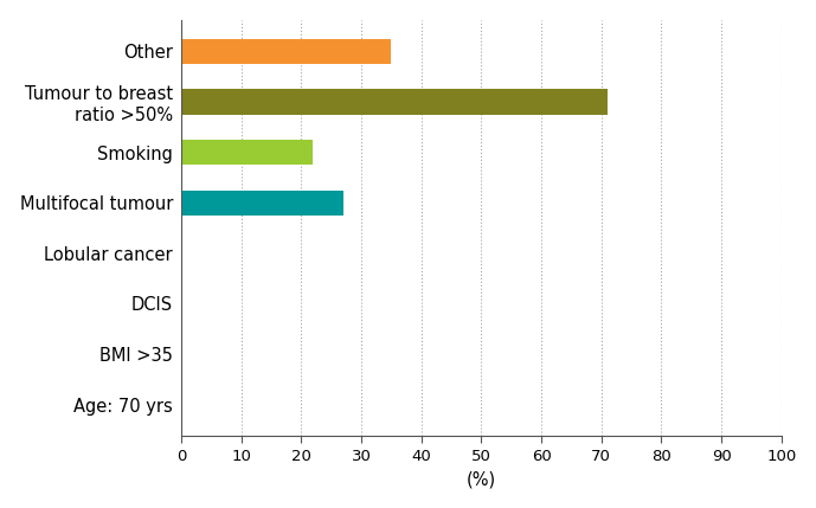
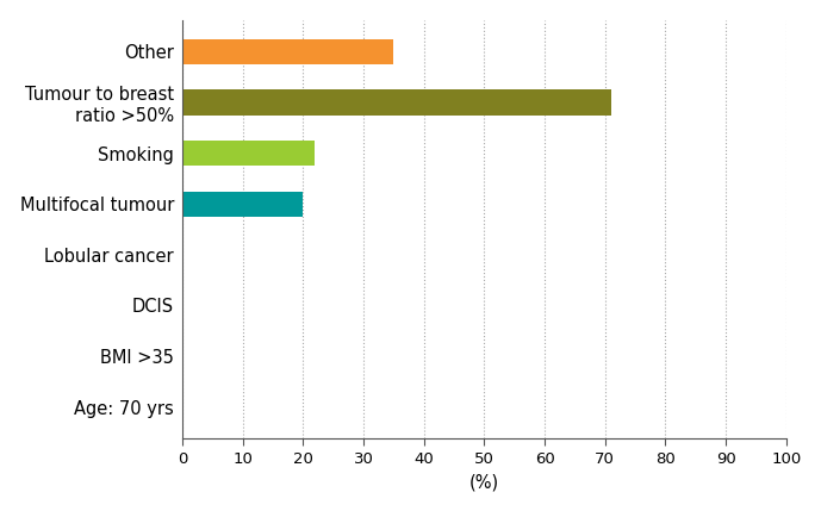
Multifocal tumour: 27 -> 20
